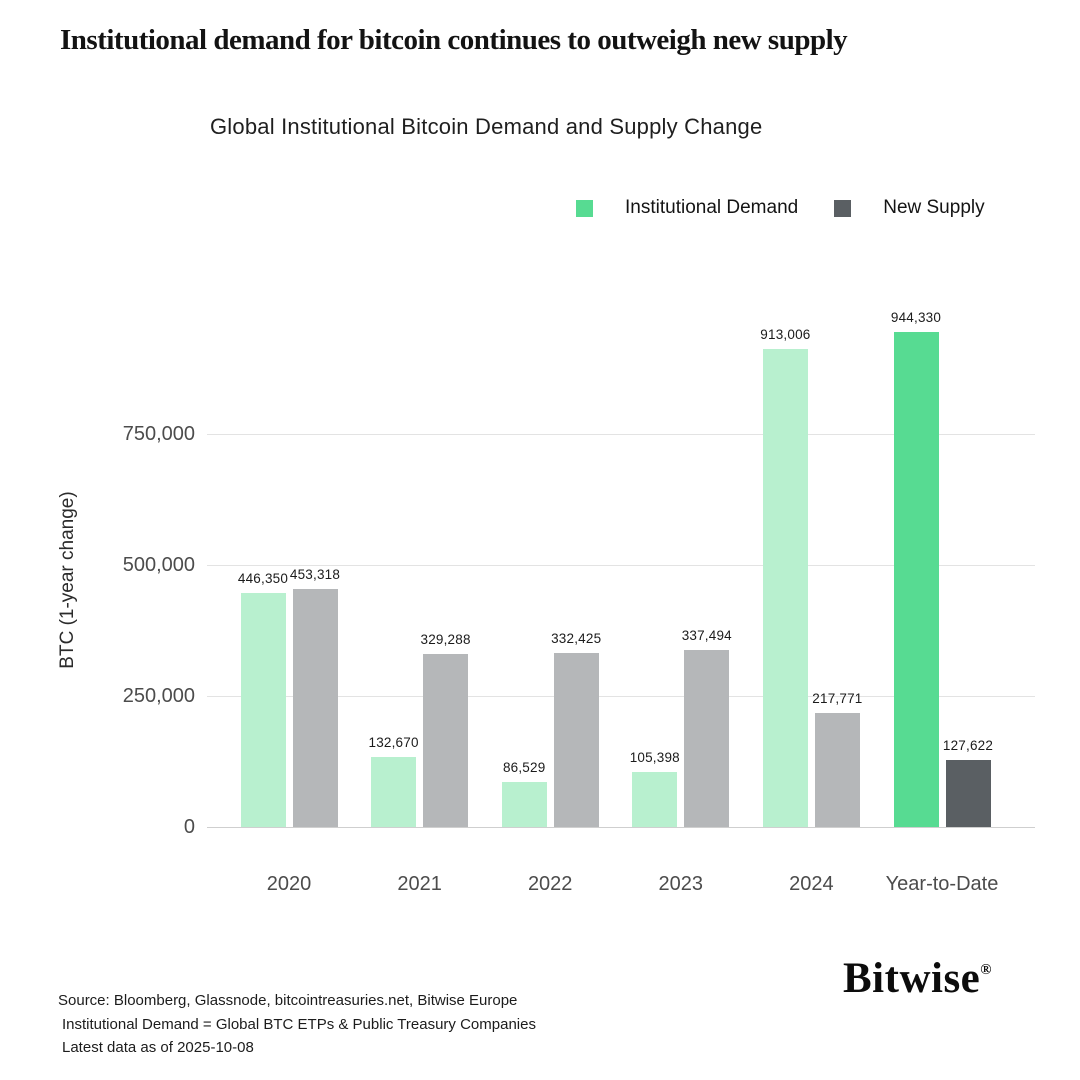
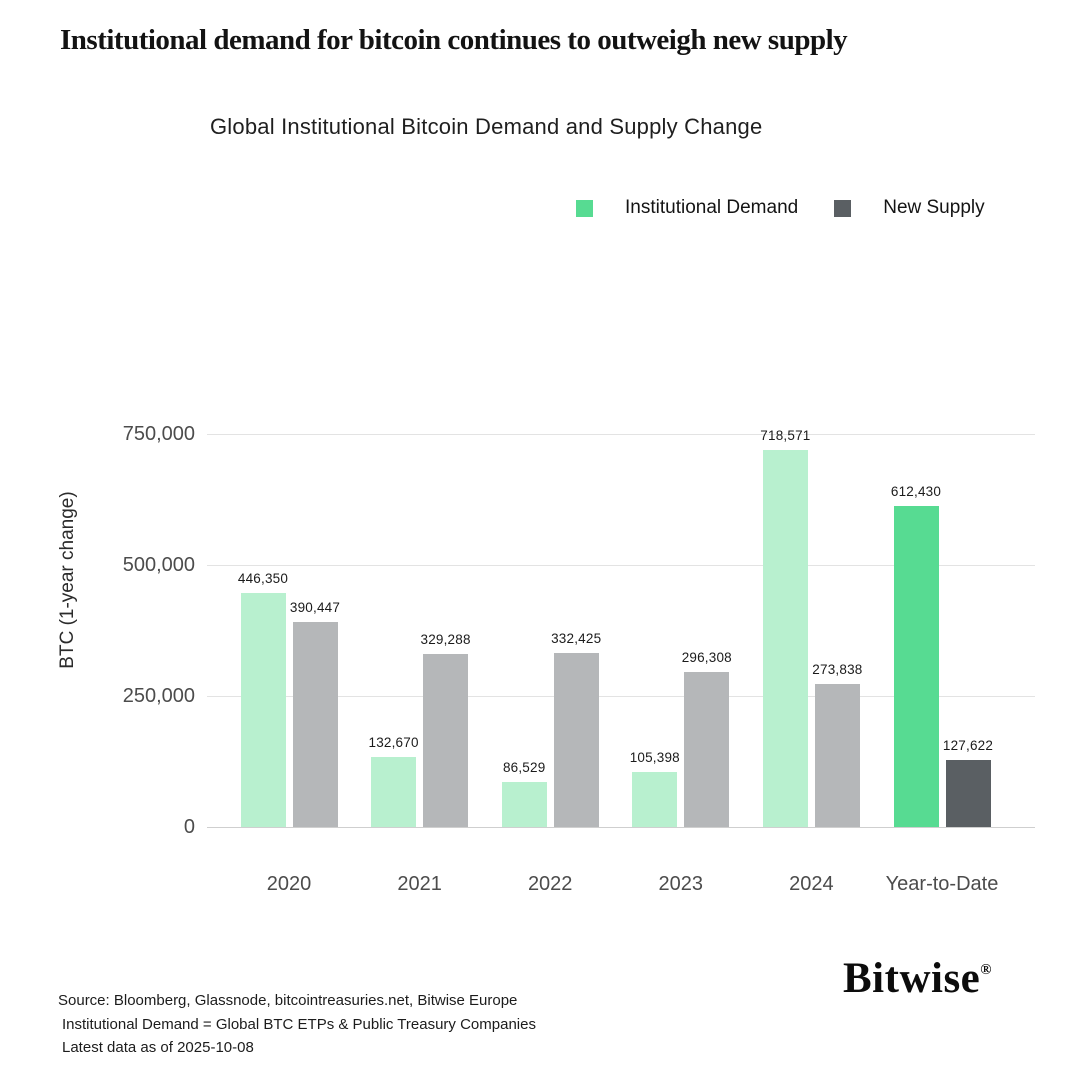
New Supply/2020: 453,318 -> 390,447
New Supply/2023: 337,494 -> 296,308
Institutional Demand/2024: 913,006 -> 718,571
New Supply/2024: 217,771 -> 273,838
Institutional Demand/Year-to-Date: 944,330 -> 612,430
